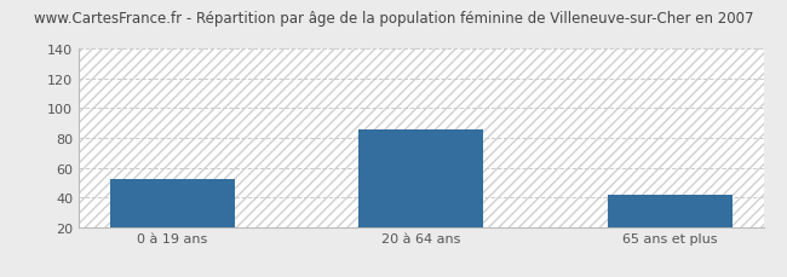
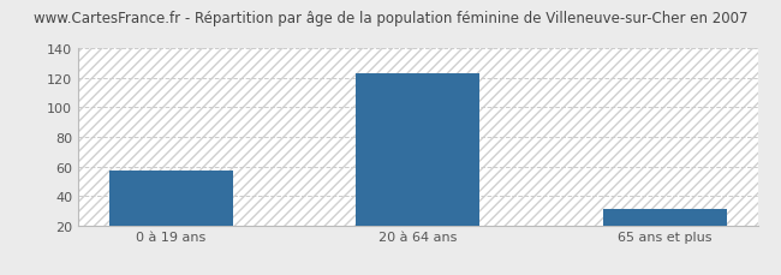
0 à 19 ans: 52 -> 57
20 à 64 ans: 86 -> 123
65 ans et plus: 42 -> 31
